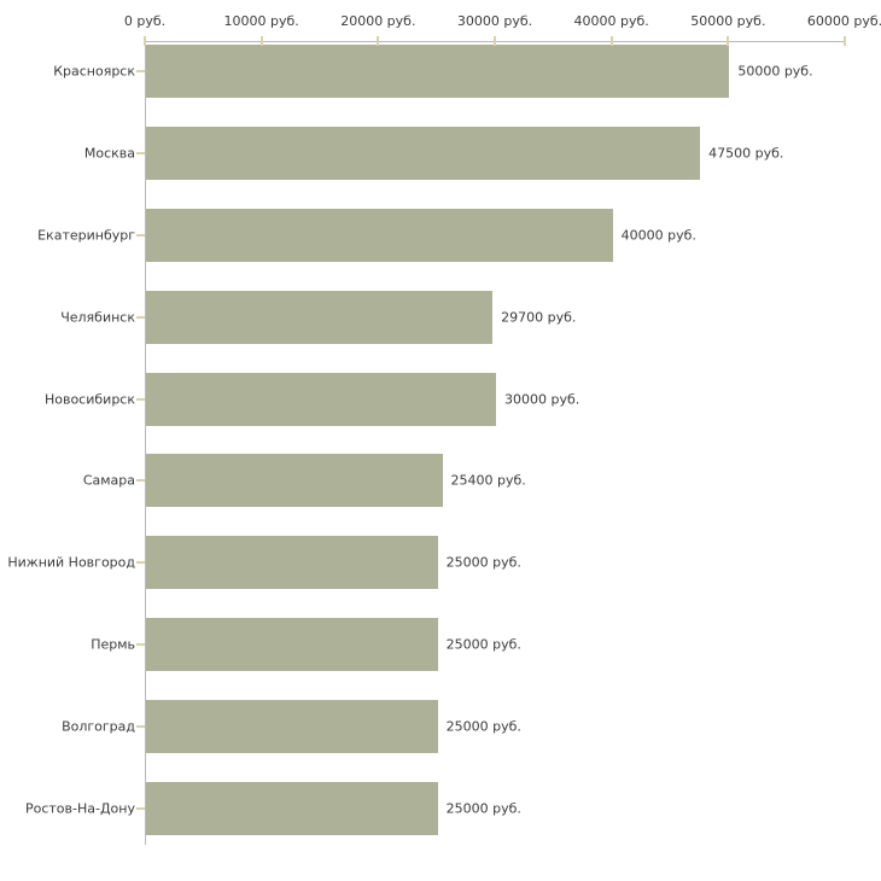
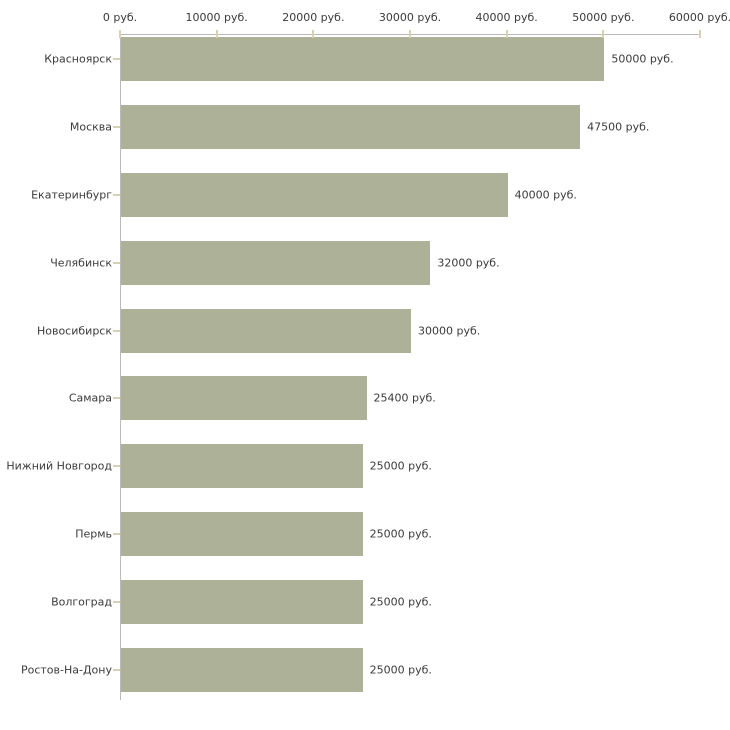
Челябинск: 29700 -> 32000
